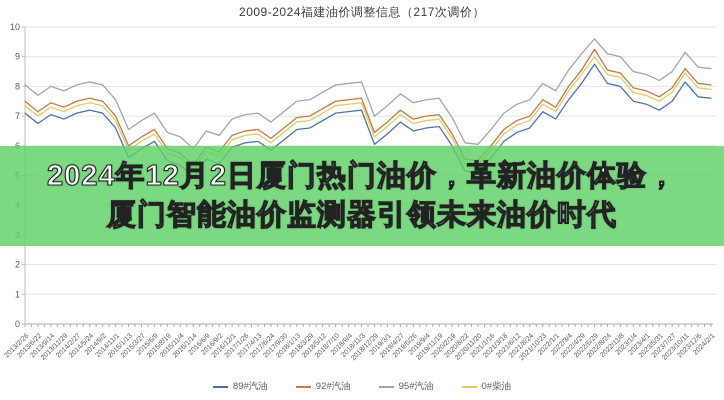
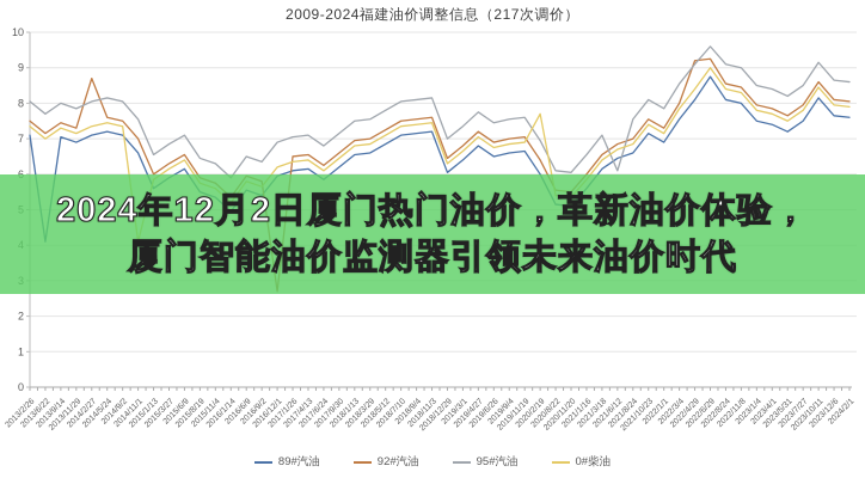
89#汽油/2013/6/22: 6.8 -> 4.1
92#汽油/2014/2/27: 7.5 -> 8.7
0#柴油/2014/11/1: 6.8 -> 4.1
92#汽油/2016/12/1: 6.3 -> 2.7
0#柴油/2020/2/19: 6.2 -> 7.7
95#汽油/2021/6/12: 7.4 -> 6.1
92#汽油/2022/4/29: 8.6 -> 9.2
